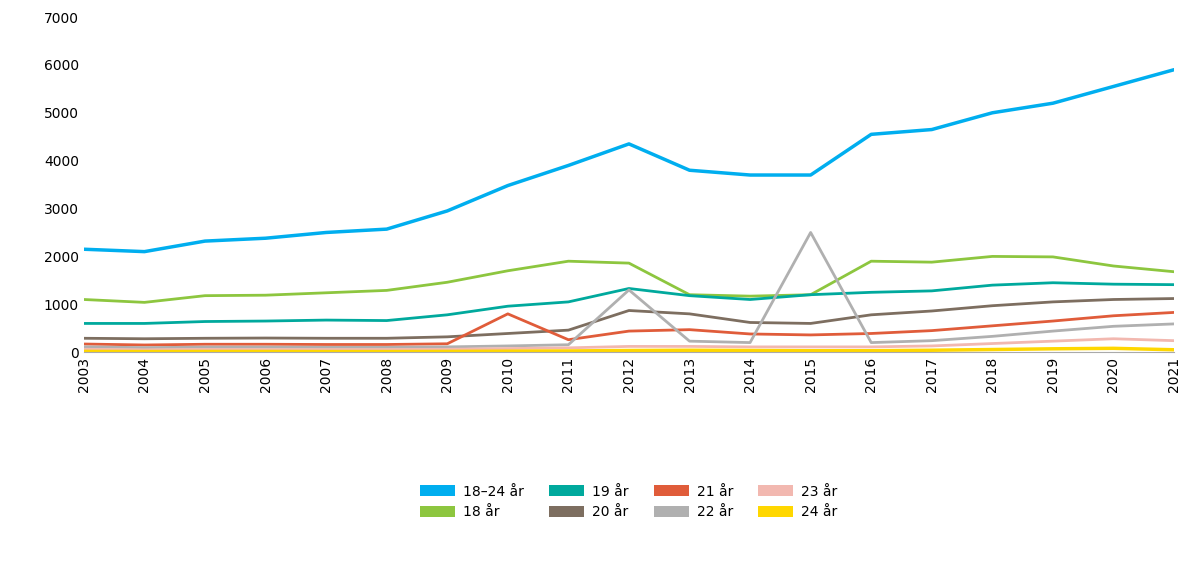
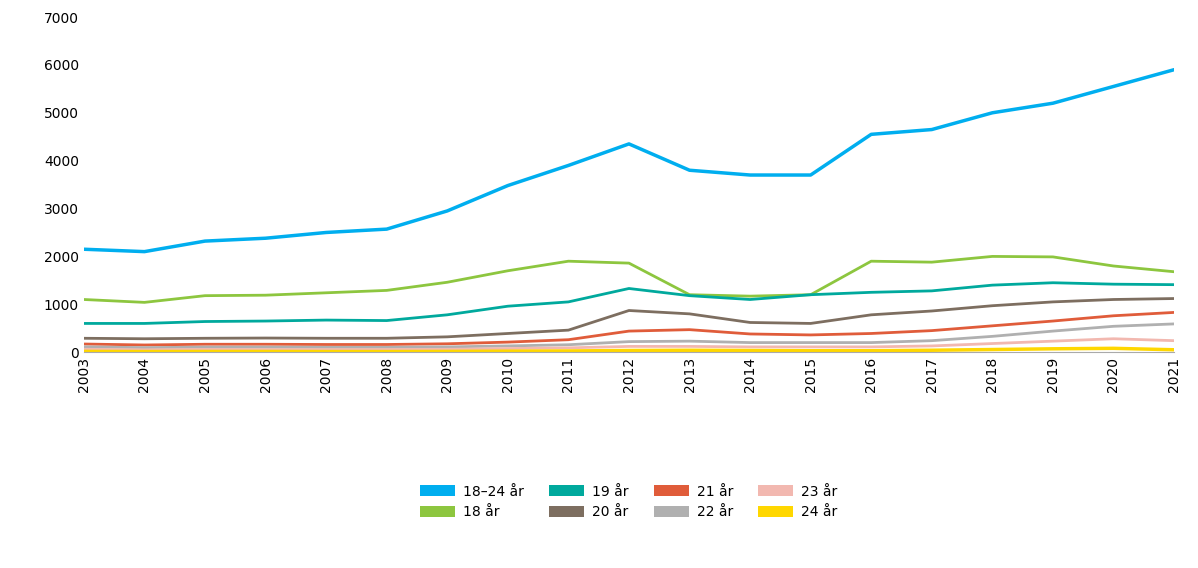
21 år/2010: 800 -> 210
22 år/2012: 1300 -> 220
22 år/2015: 2500 -> 200
